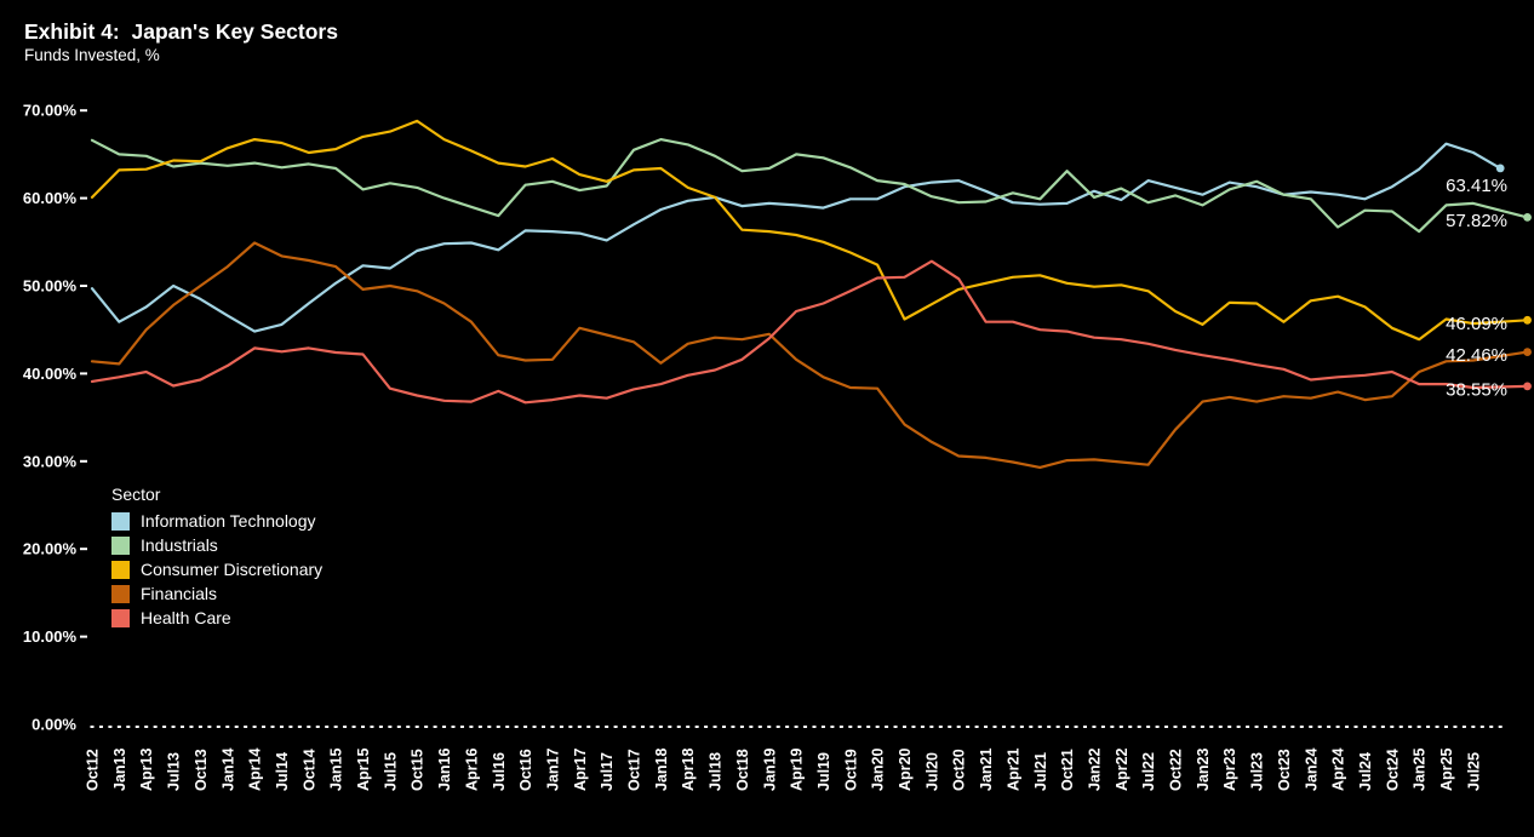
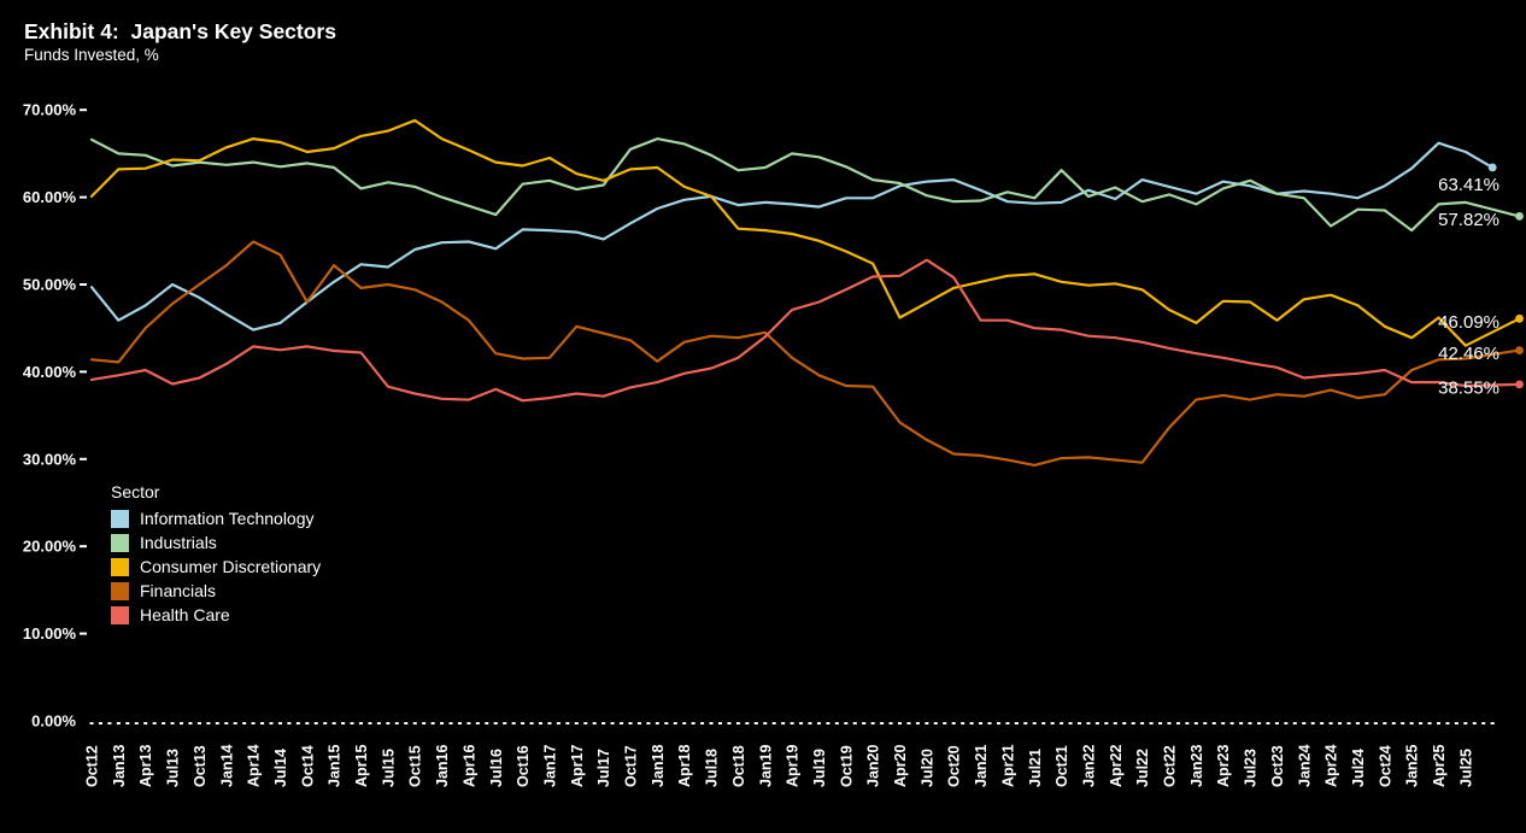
Financials/Oct14: 53% -> 48%
Consumer Discretionary/Jul25: 46% -> 43%
